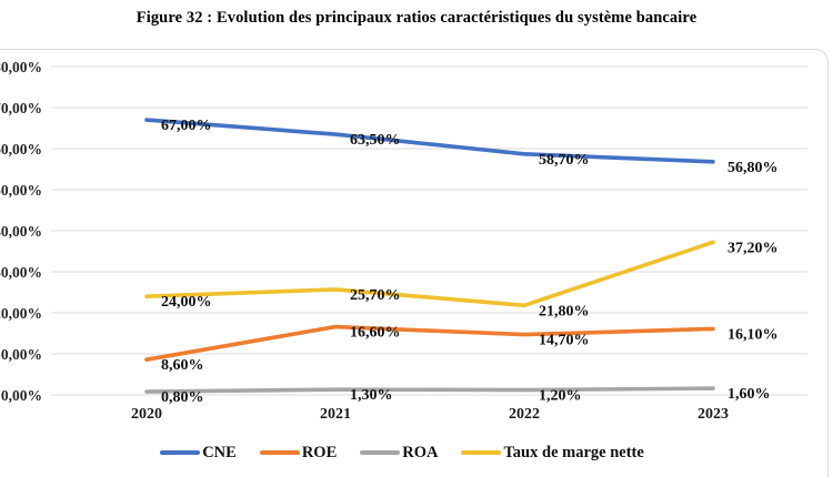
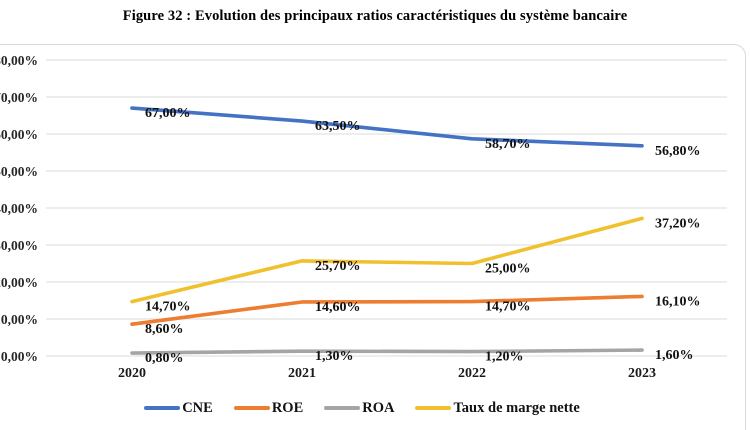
Taux de marge nette/2020: 24,00% -> 14,70%
ROE/2021: 16,60% -> 14,60%
Taux de marge nette/2022: 21,80% -> 25,00%
